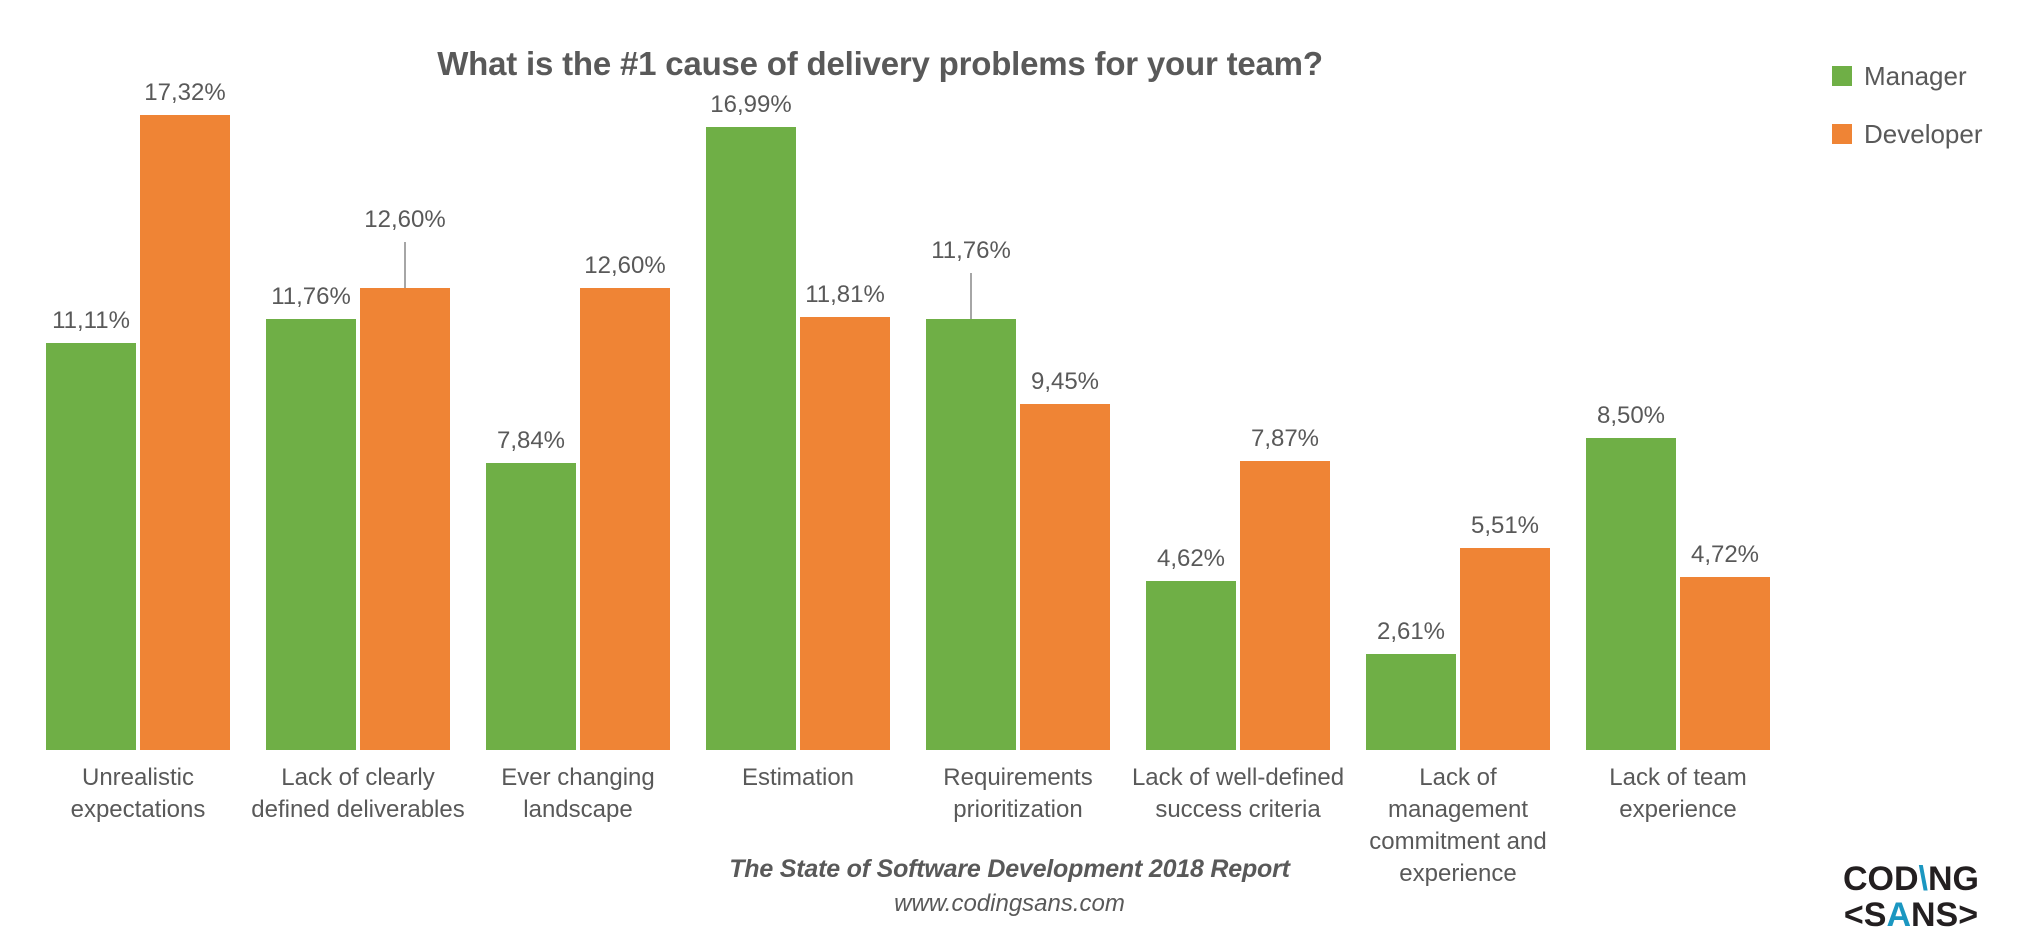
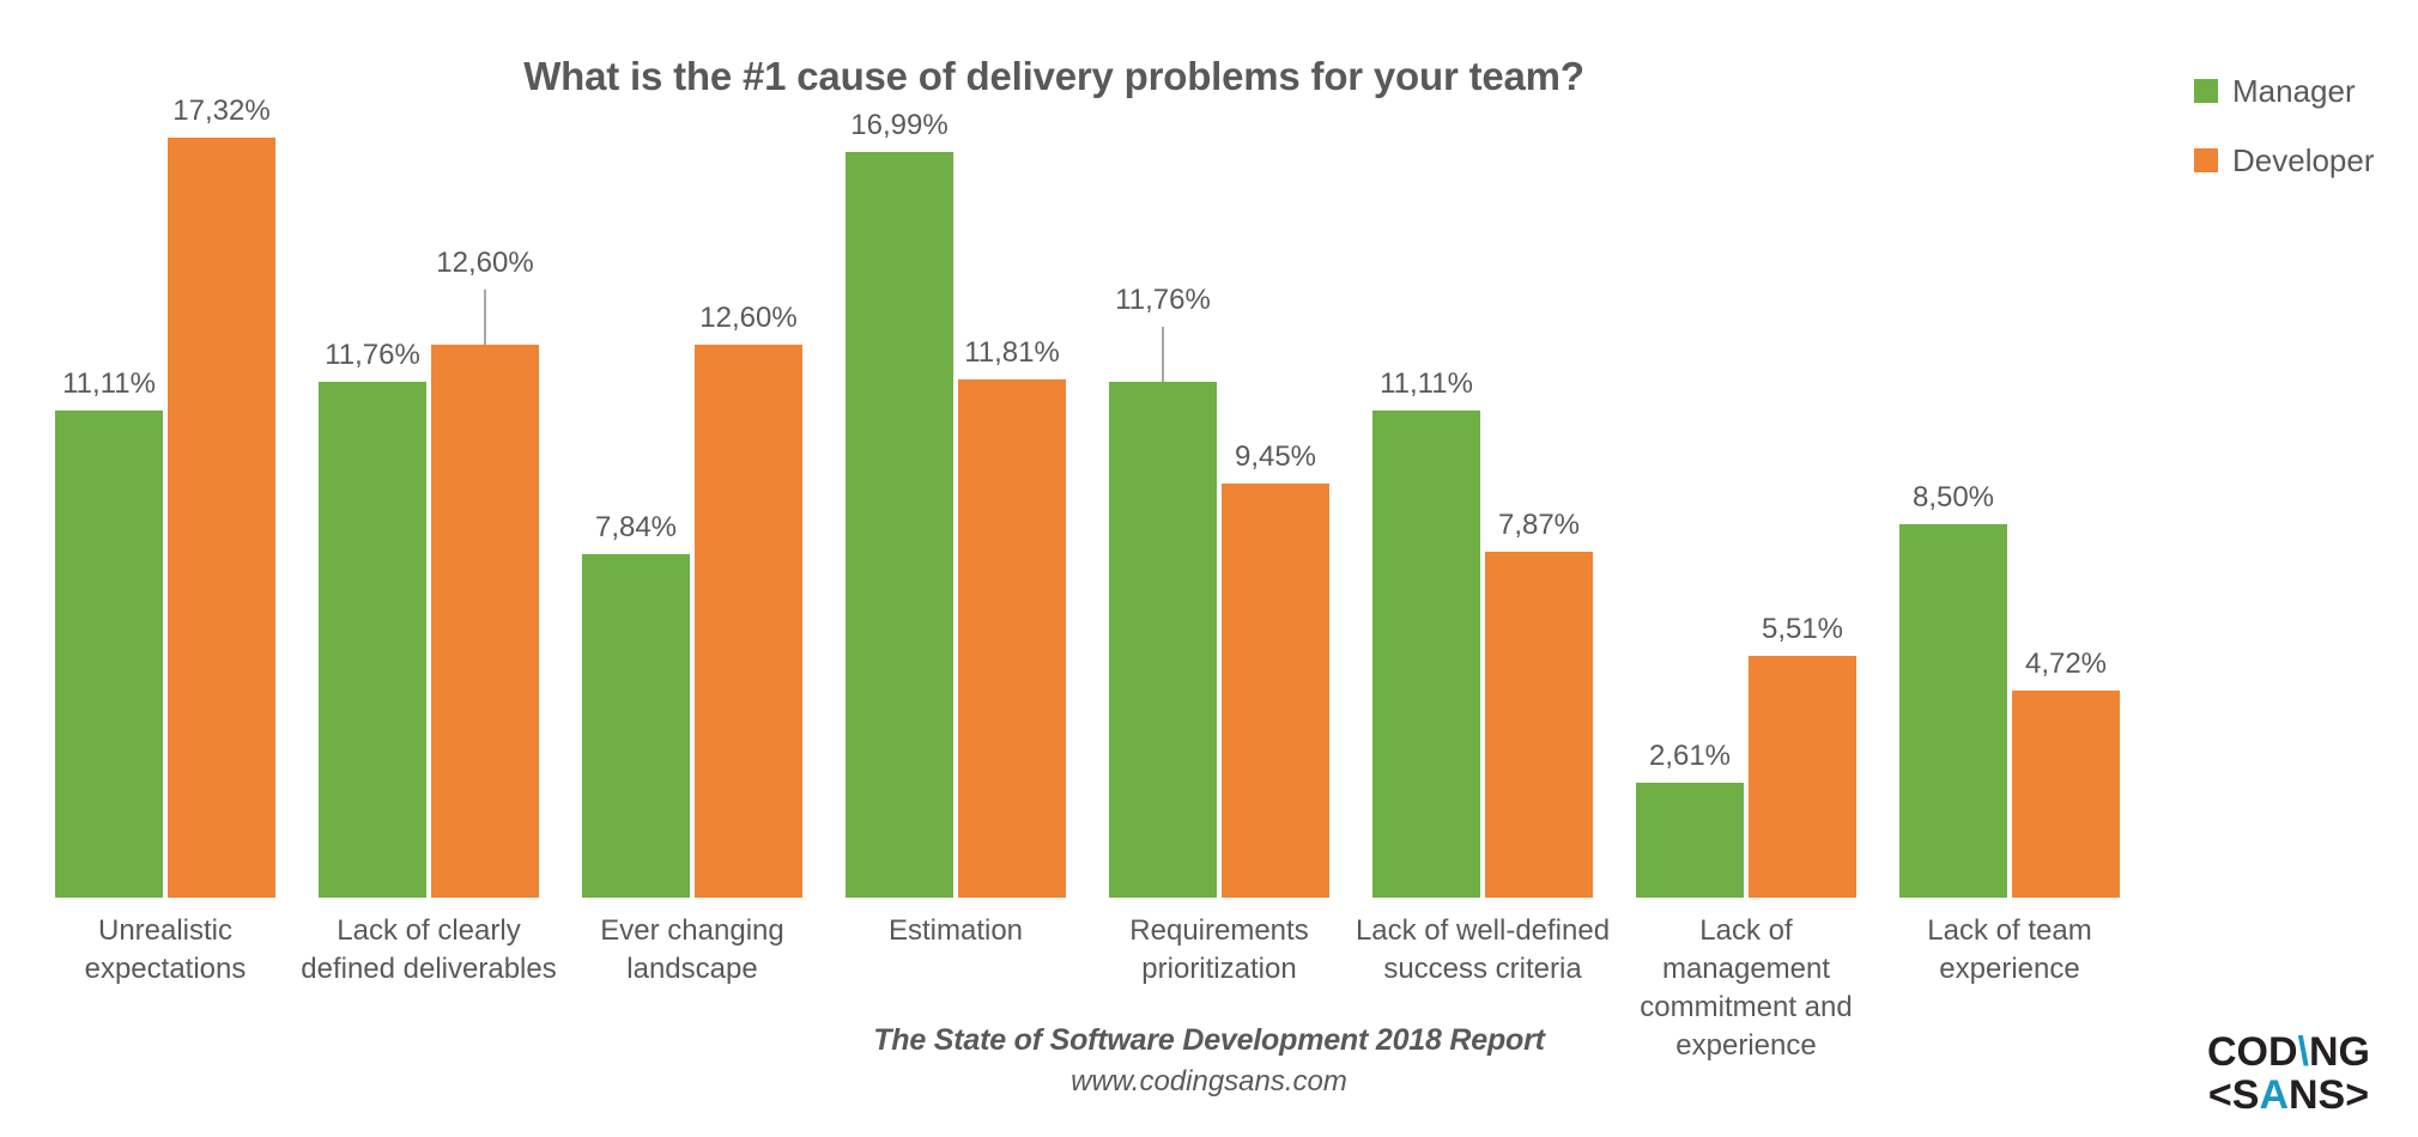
Manager/Lack of well-defined success criteria: 4,62% -> 11,11%
